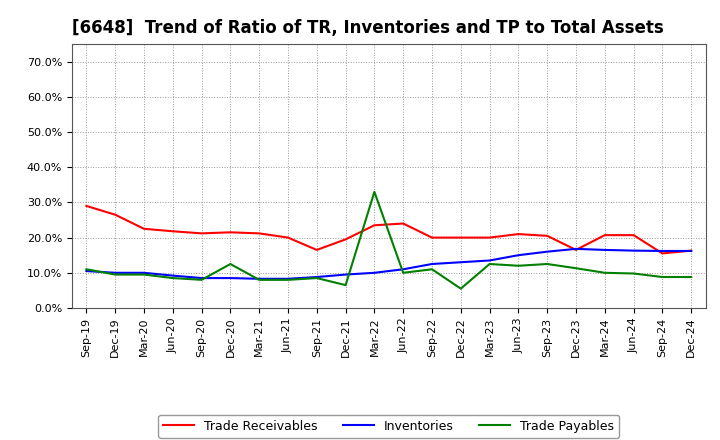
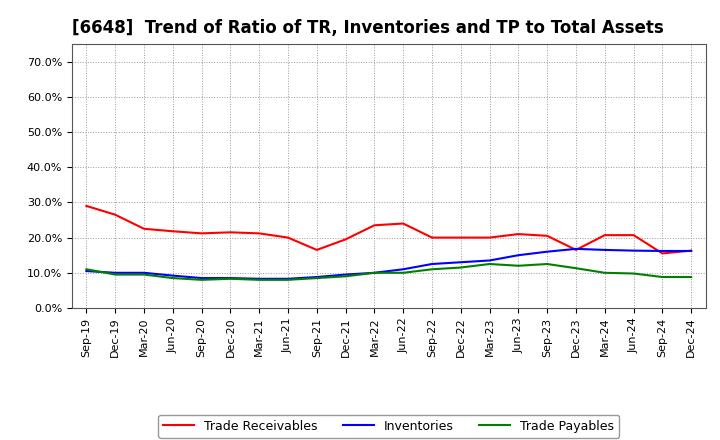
Trade Payables/Dec-20: 12.5% -> 8.3%
Trade Payables/Dec-21: 6.5% -> 9.0%
Trade Payables/Mar-22: 33.0% -> 10.0%
Trade Payables/Dec-22: 5.5% -> 11.5%
